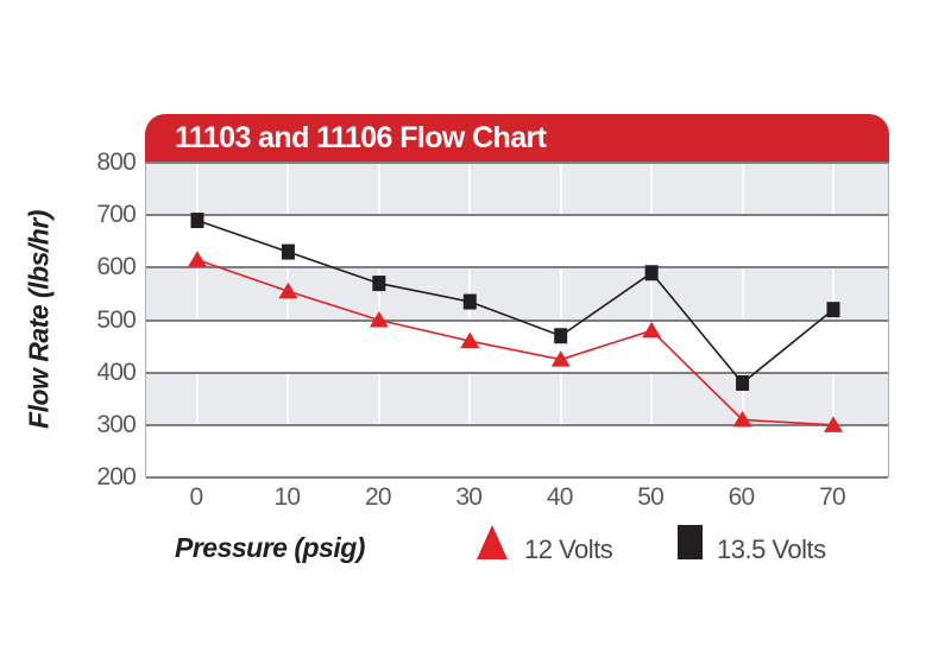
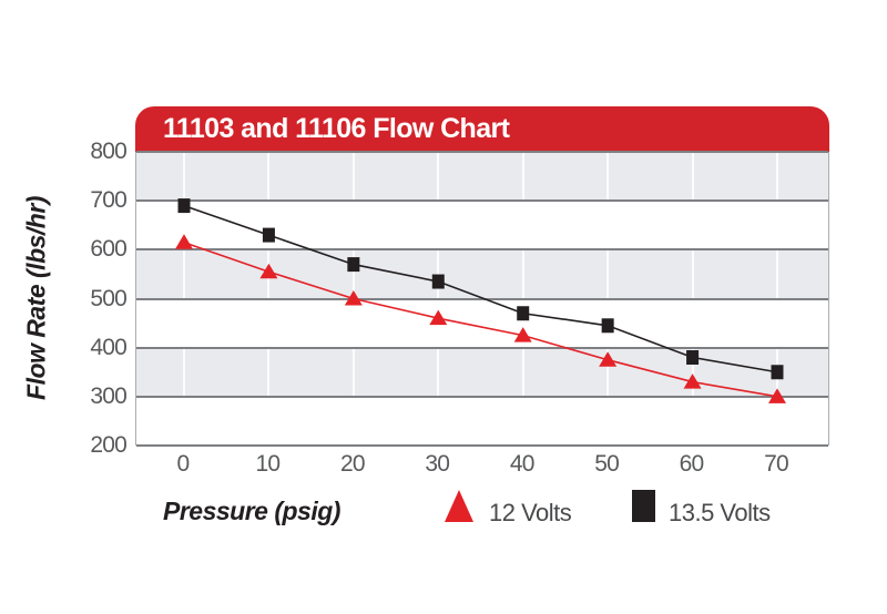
12 Volts/50: 480 -> 380
13.5 Volts/50: 590 -> 440
12 Volts/60: 310 -> 330
13.5 Volts/70: 520 -> 350
